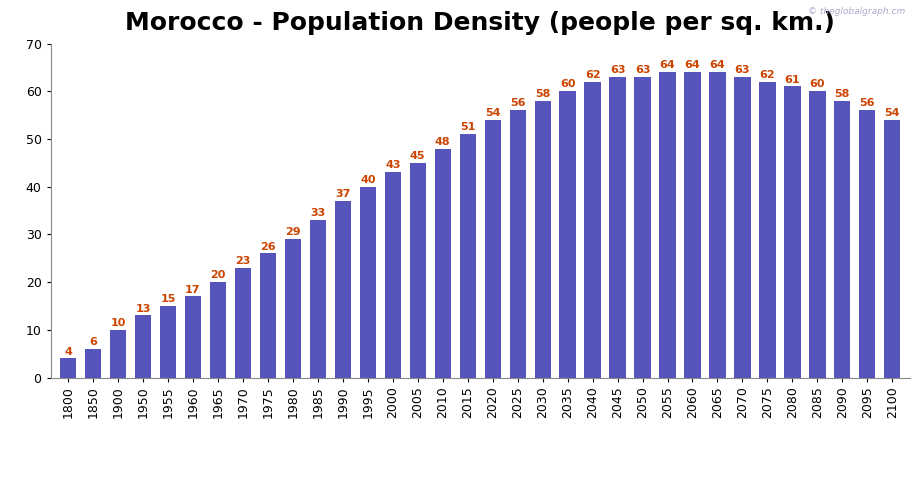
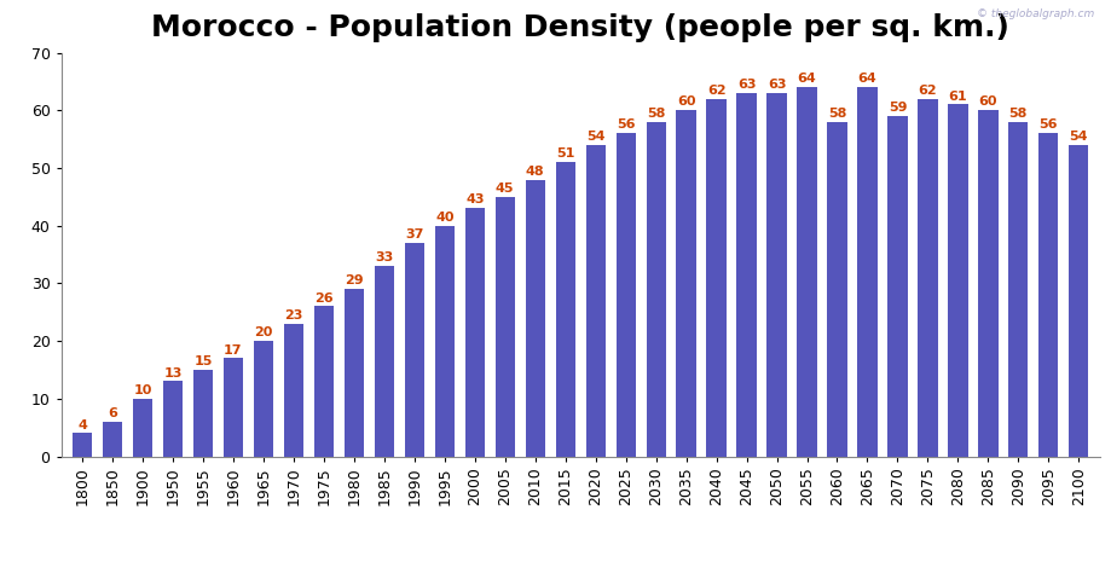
2060: 64 -> 58
2070: 63 -> 59
